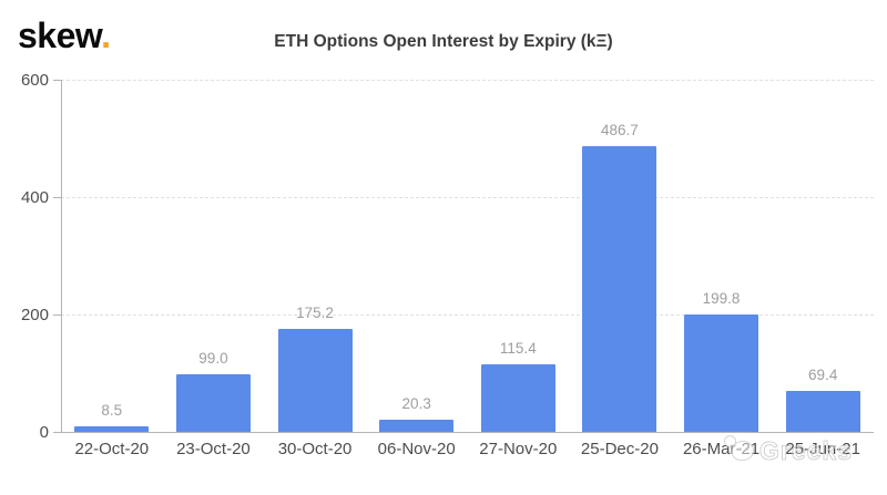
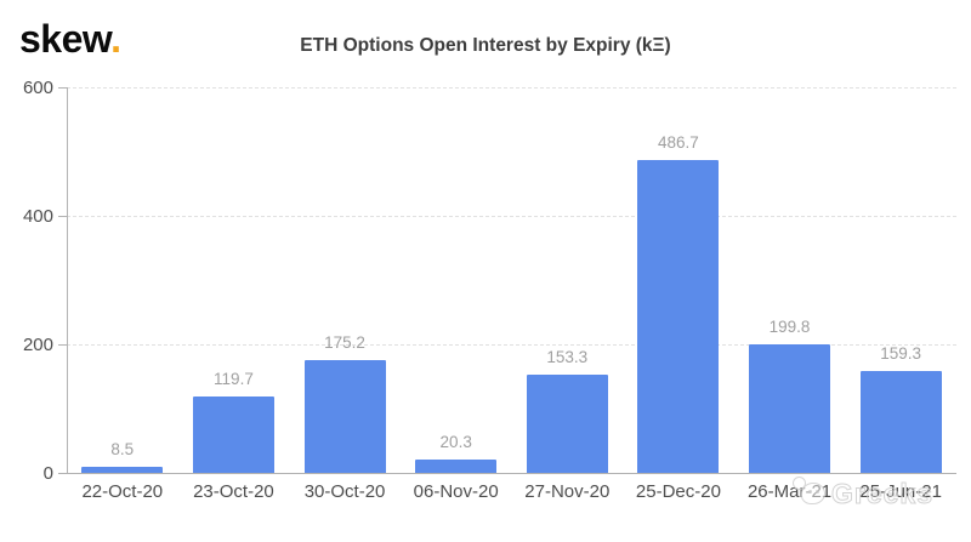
23-Oct-20: 99.0 -> 119.7
27-Nov-20: 115.4 -> 153.3
25-Jun-21: 69.4 -> 159.3
